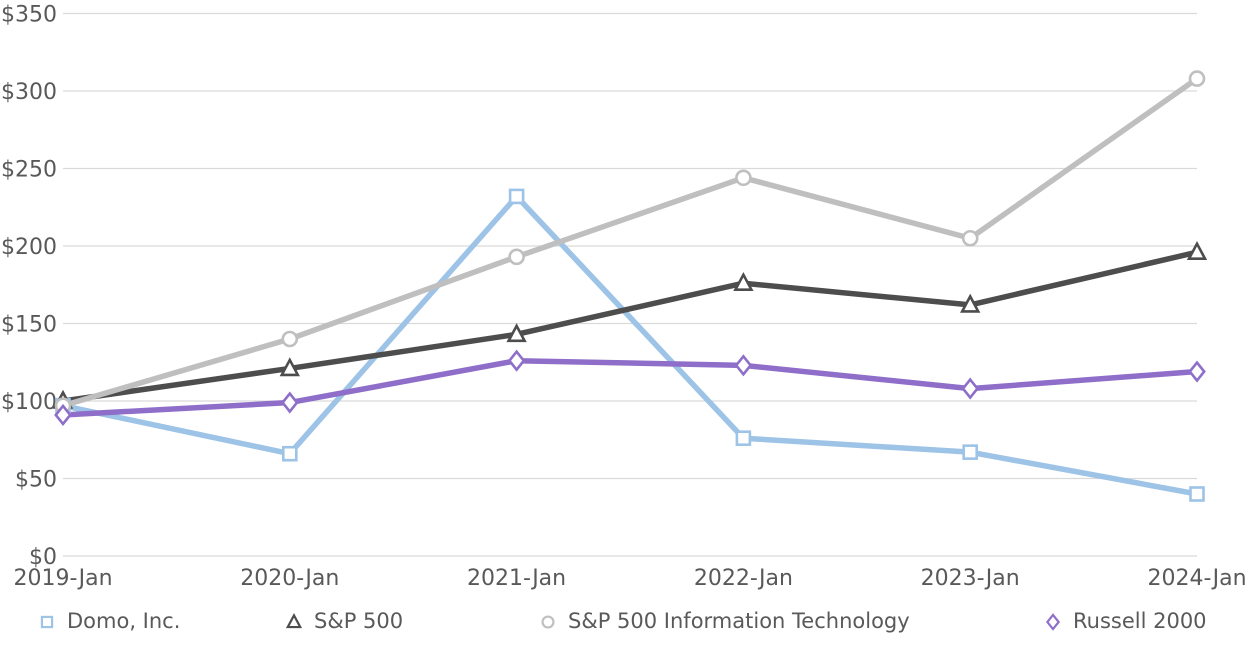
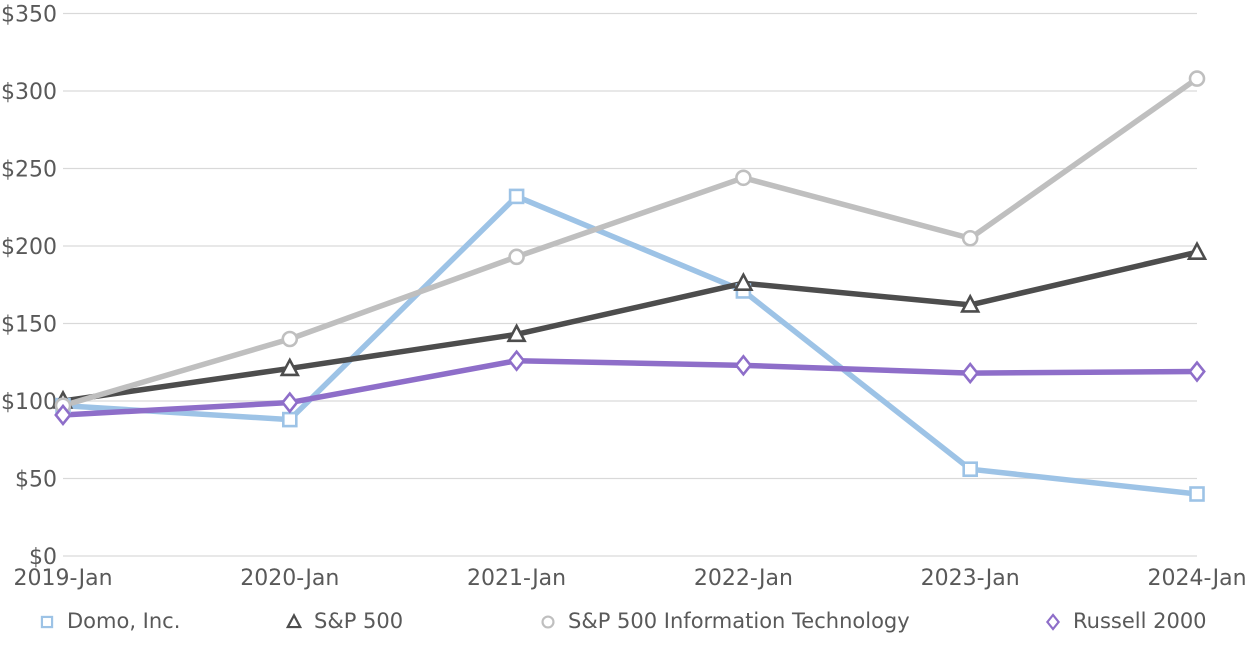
Domo, Inc./2020-Jan: $66 -> $88
Domo, Inc./2022-Jan: $76 -> $171
Domo, Inc./2023-Jan: $67 -> $56
Russell 2000/2023-Jan: $108 -> $118
